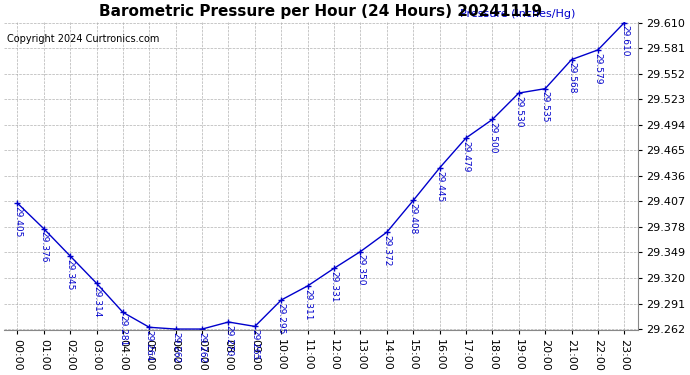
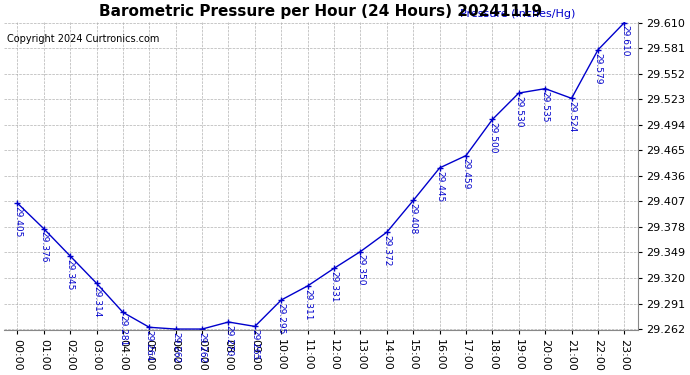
17:00: 29.479 -> 29.459
21:00: 29.568 -> 29.524
